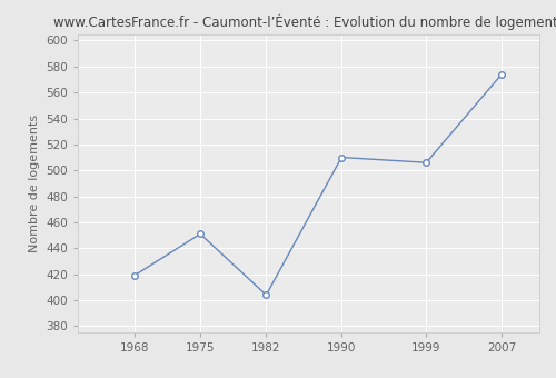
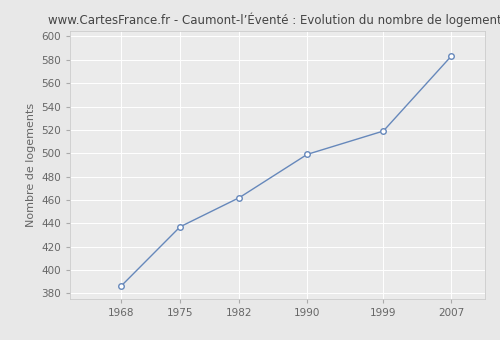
1968: 419 -> 386
1975: 451 -> 437
1982: 404 -> 462
1990: 510 -> 499
1999: 506 -> 519
2007: 574 -> 583
